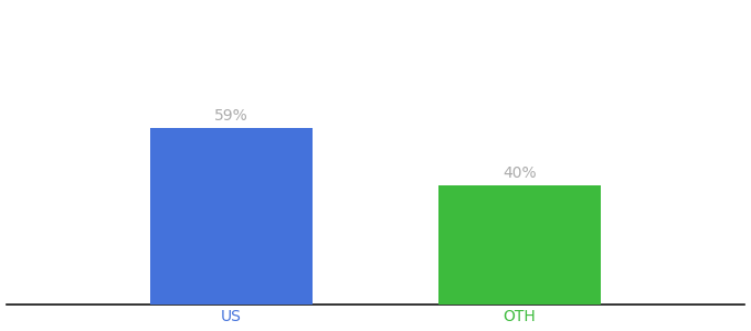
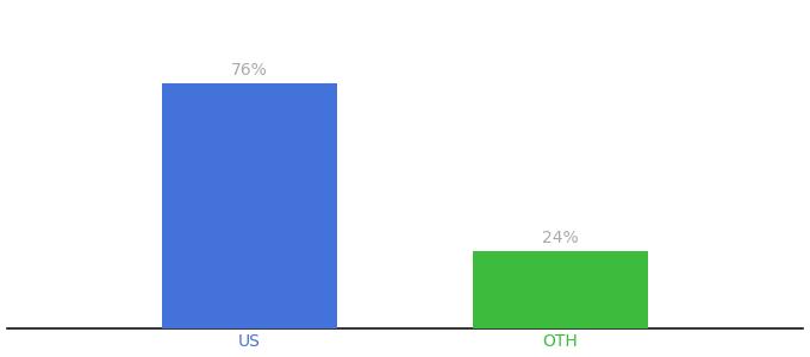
US: 59% -> 76%
OTH: 40% -> 24%
